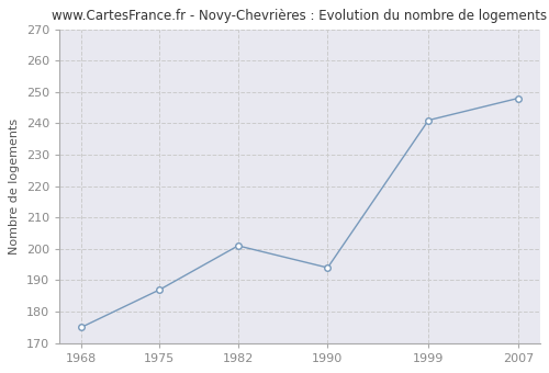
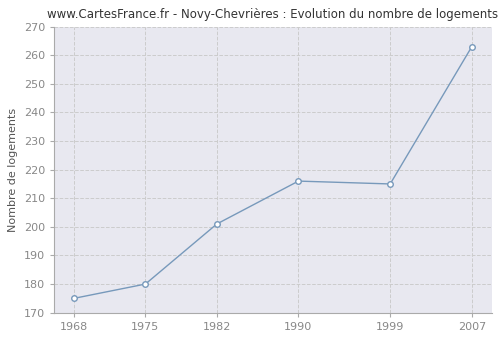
1975: 187 -> 180
1990: 194 -> 216
1999: 241 -> 215
2007: 248 -> 263
